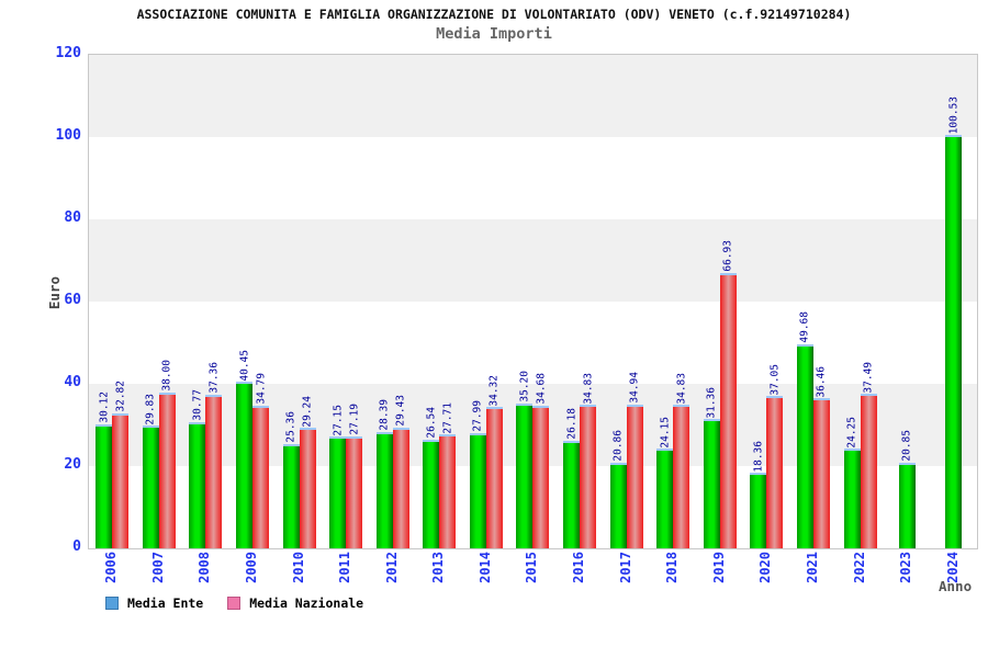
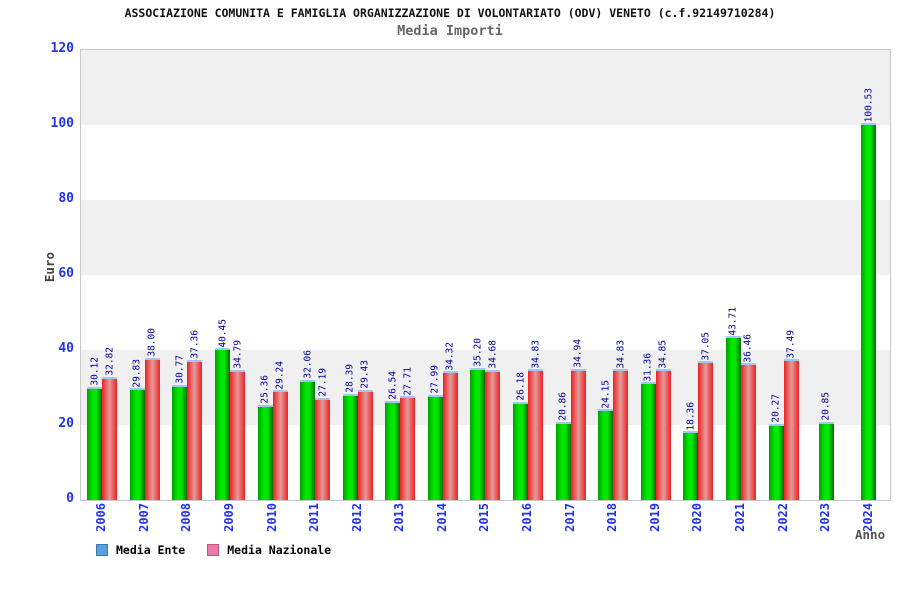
Media Ente/2011: 27.15 -> 32.06
Media Nazionale/2019: 66.93 -> 34.85
Media Ente/2021: 49.68 -> 43.71
Media Ente/2022: 24.25 -> 20.27
